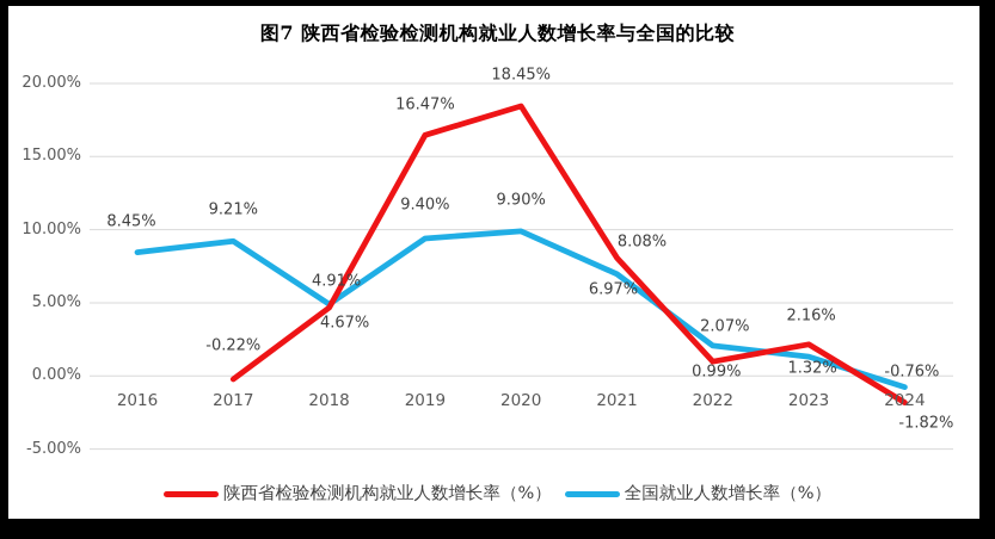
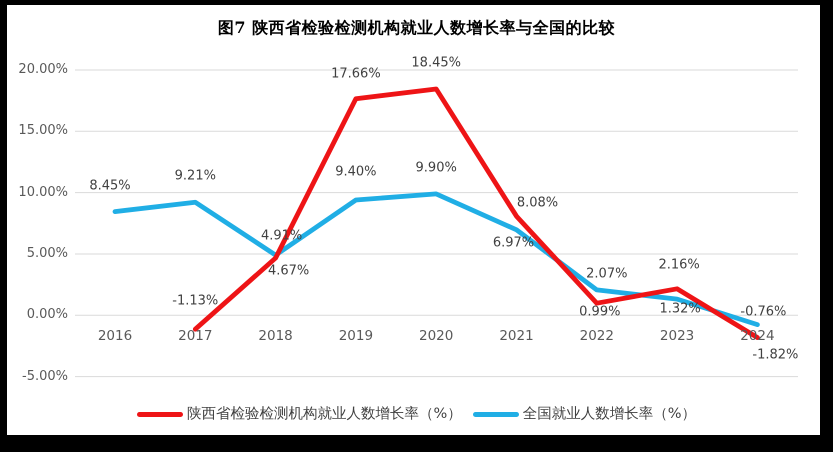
陕西省检验检测机构就业人数增长率（%）/2017: -0.22% -> -1.13%
陕西省检验检测机构就业人数增长率（%）/2019: 16.47% -> 17.66%
